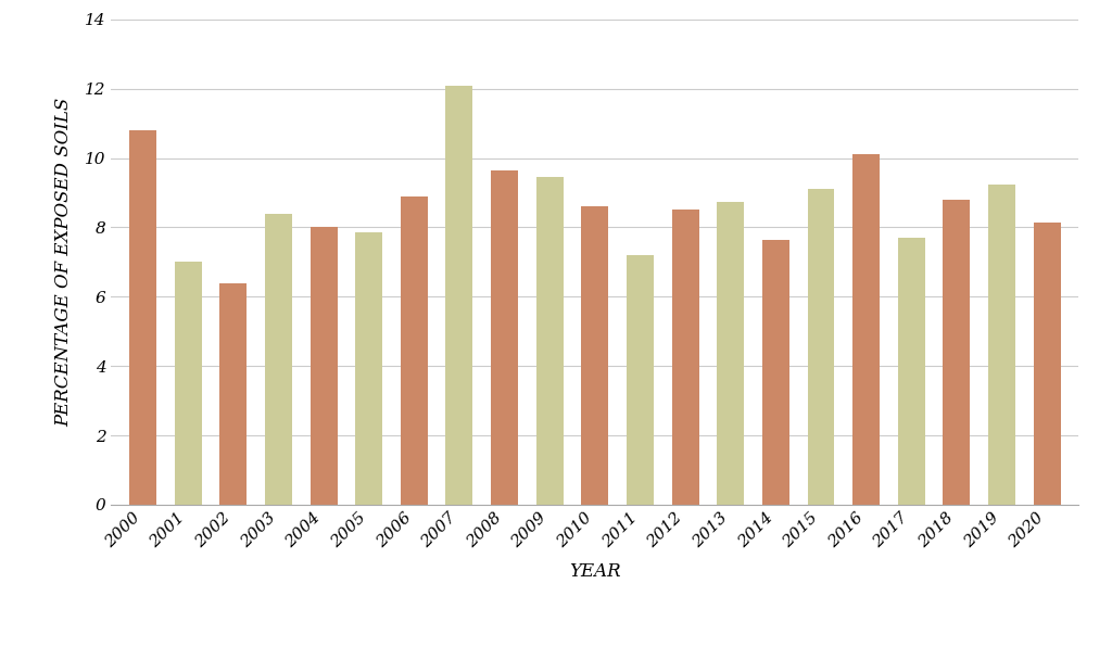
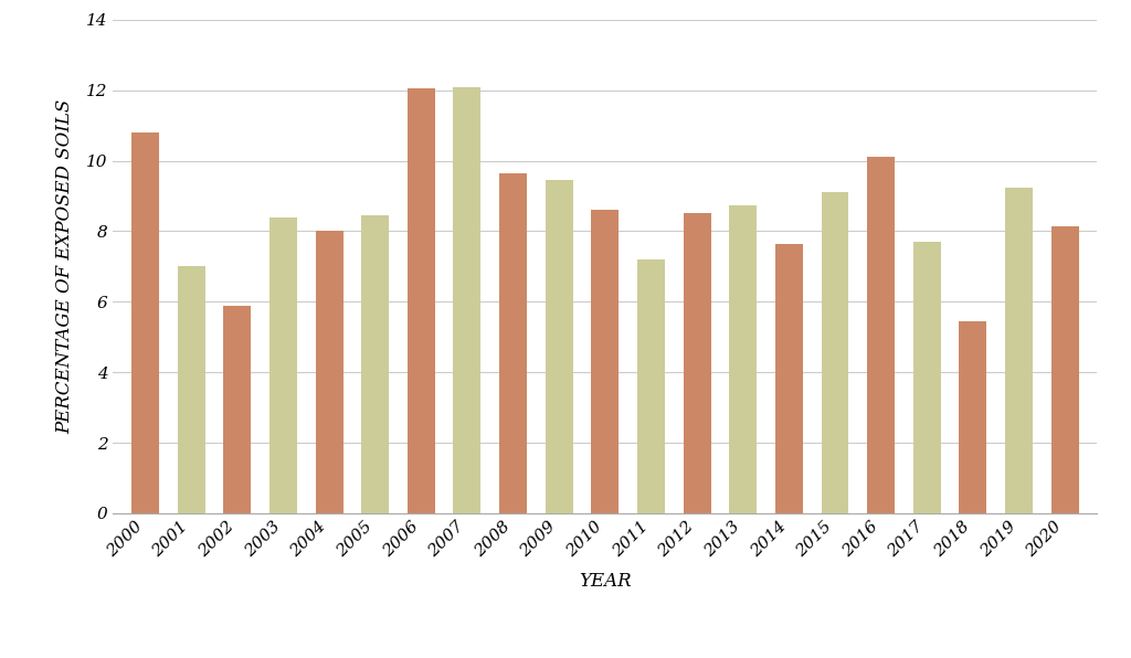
2002: 6.40 -> 5.90
2005: 7.85 -> 8.45
2006: 8.90 -> 12.05
2018: 8.80 -> 5.45
